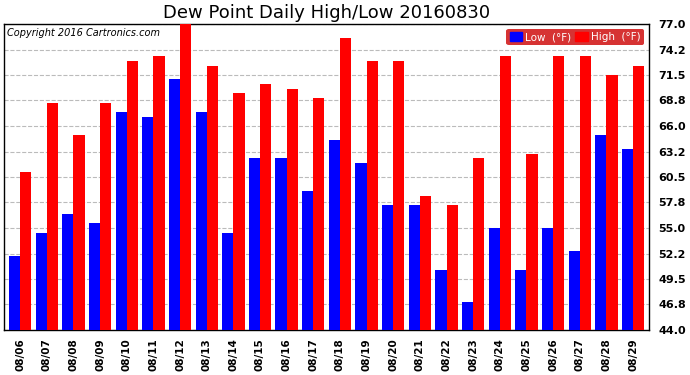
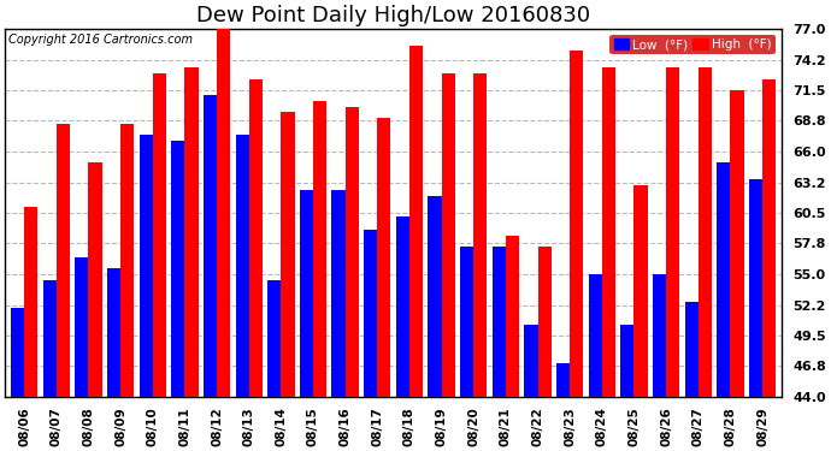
Low (°F)/08/18: 64.5 -> 60.2
High (°F)/08/23: 62.5 -> 75.0
